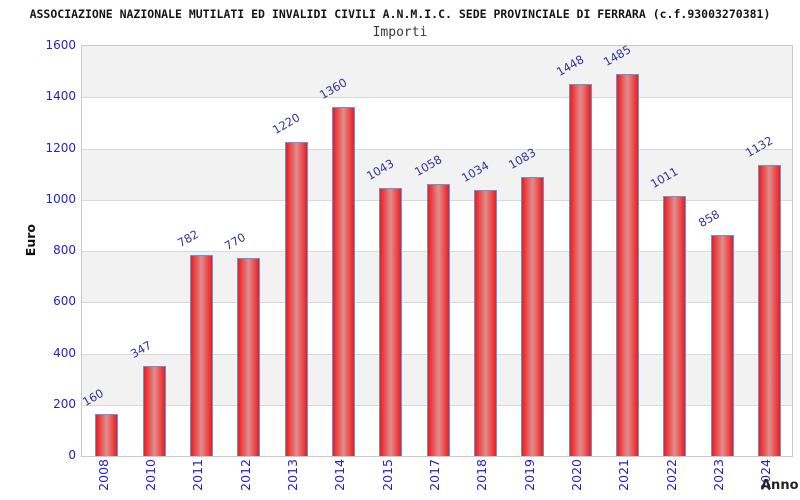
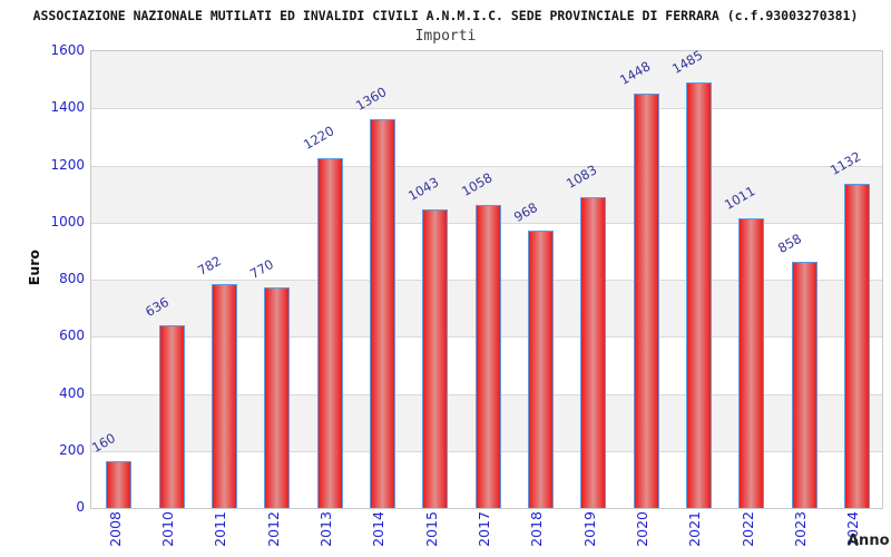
2010: 347 -> 636
2018: 1034 -> 968
